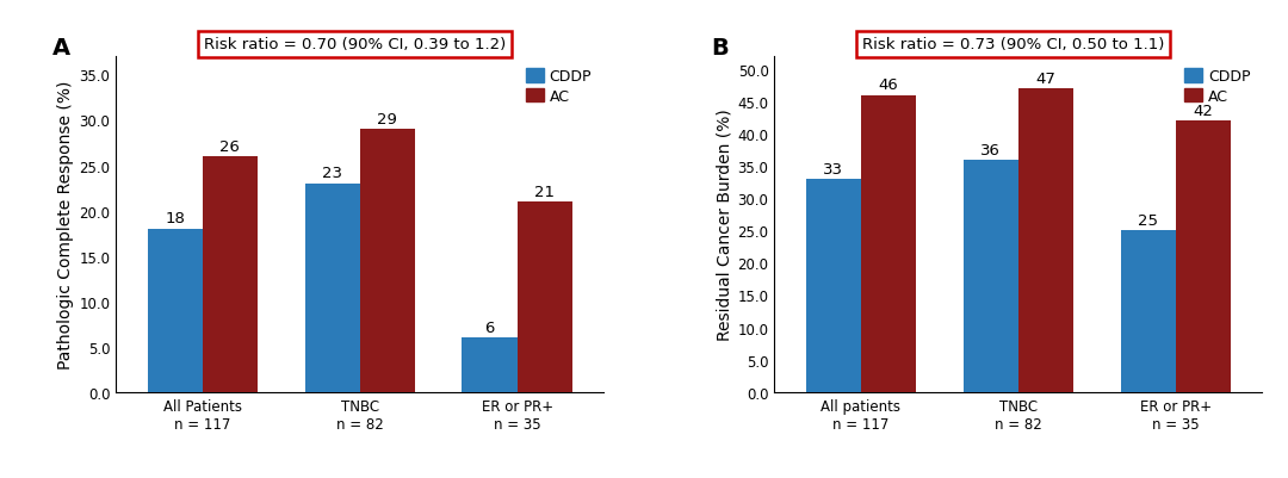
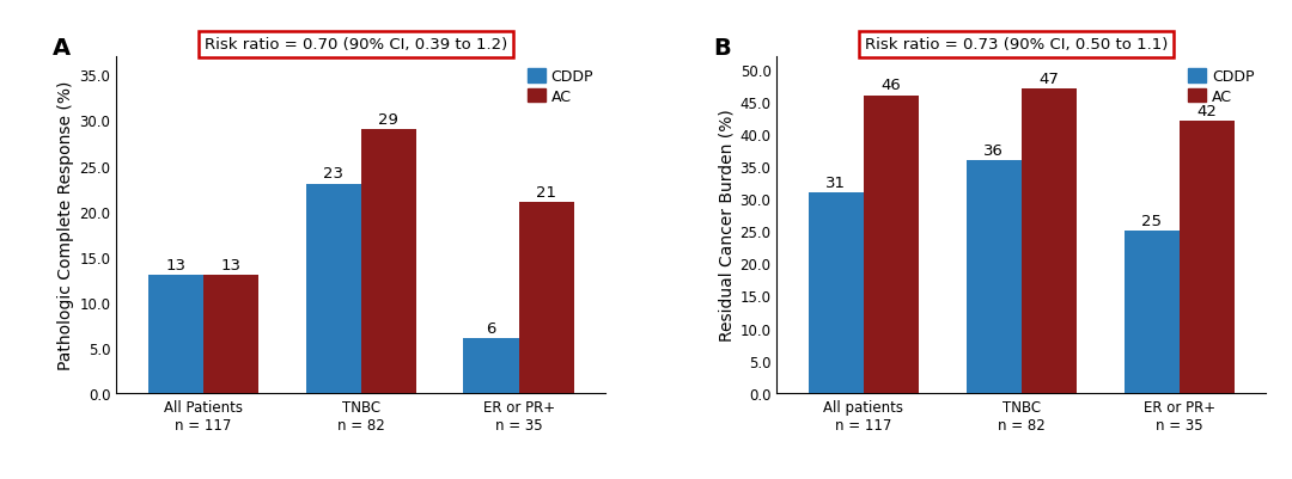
CDDP/All Patients n = 117: 18 -> 13
AC/All Patients n = 117: 26 -> 13
CDDP/All patients n = 117: 33 -> 31
